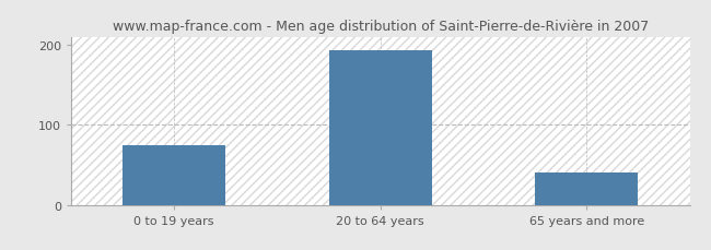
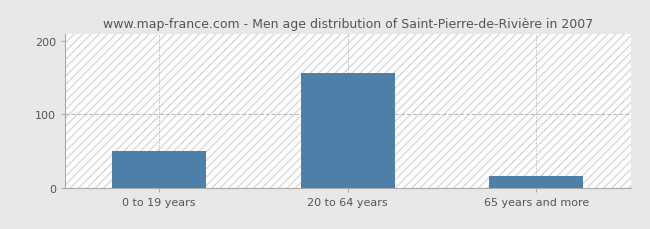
0 to 19 years: 75 -> 50
20 to 64 years: 193 -> 156
65 years and more: 40 -> 16
